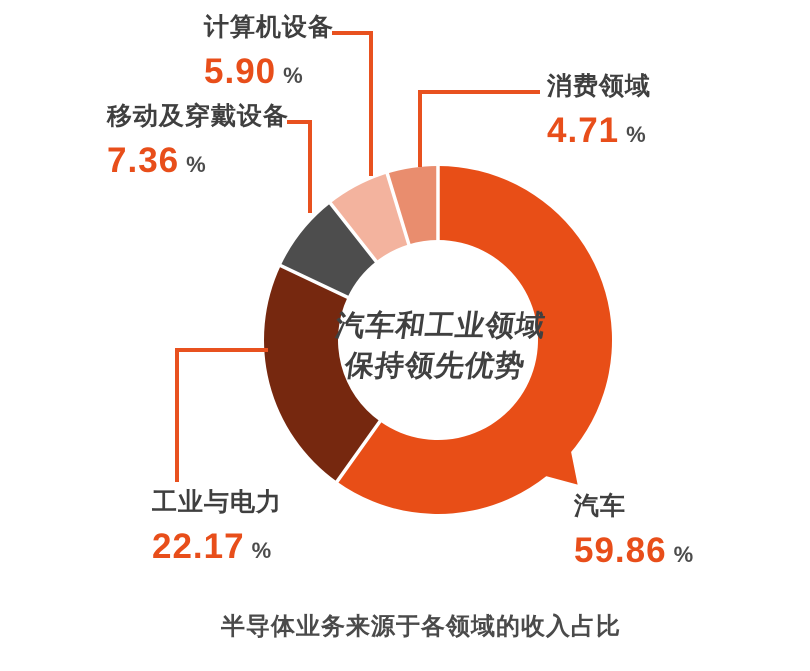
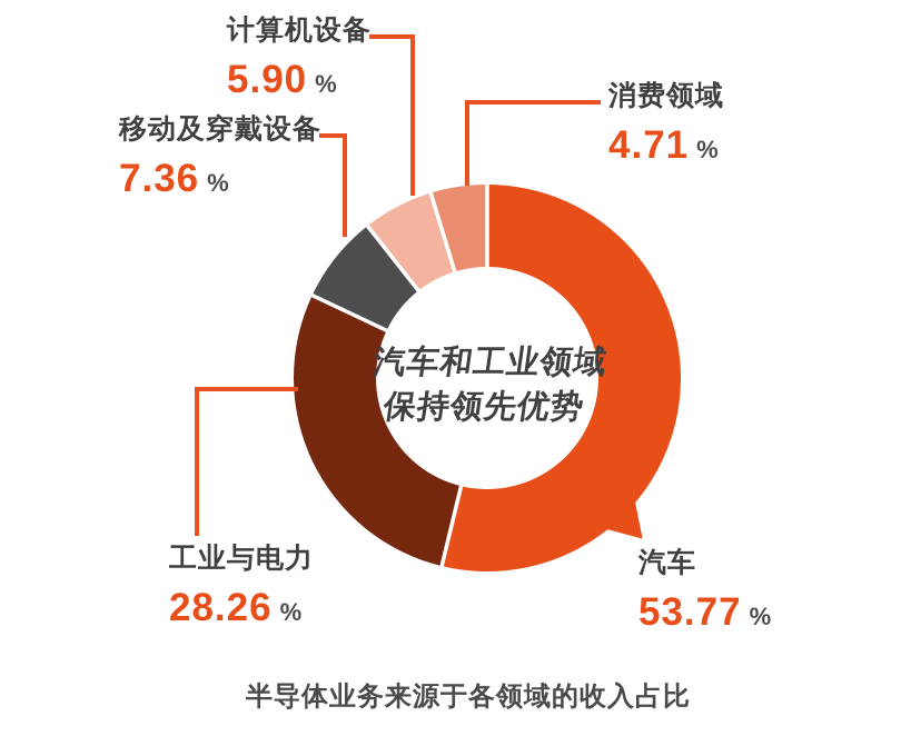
汽车: 59.86 -> 53.77
工业与电力: 22.17 -> 28.26
